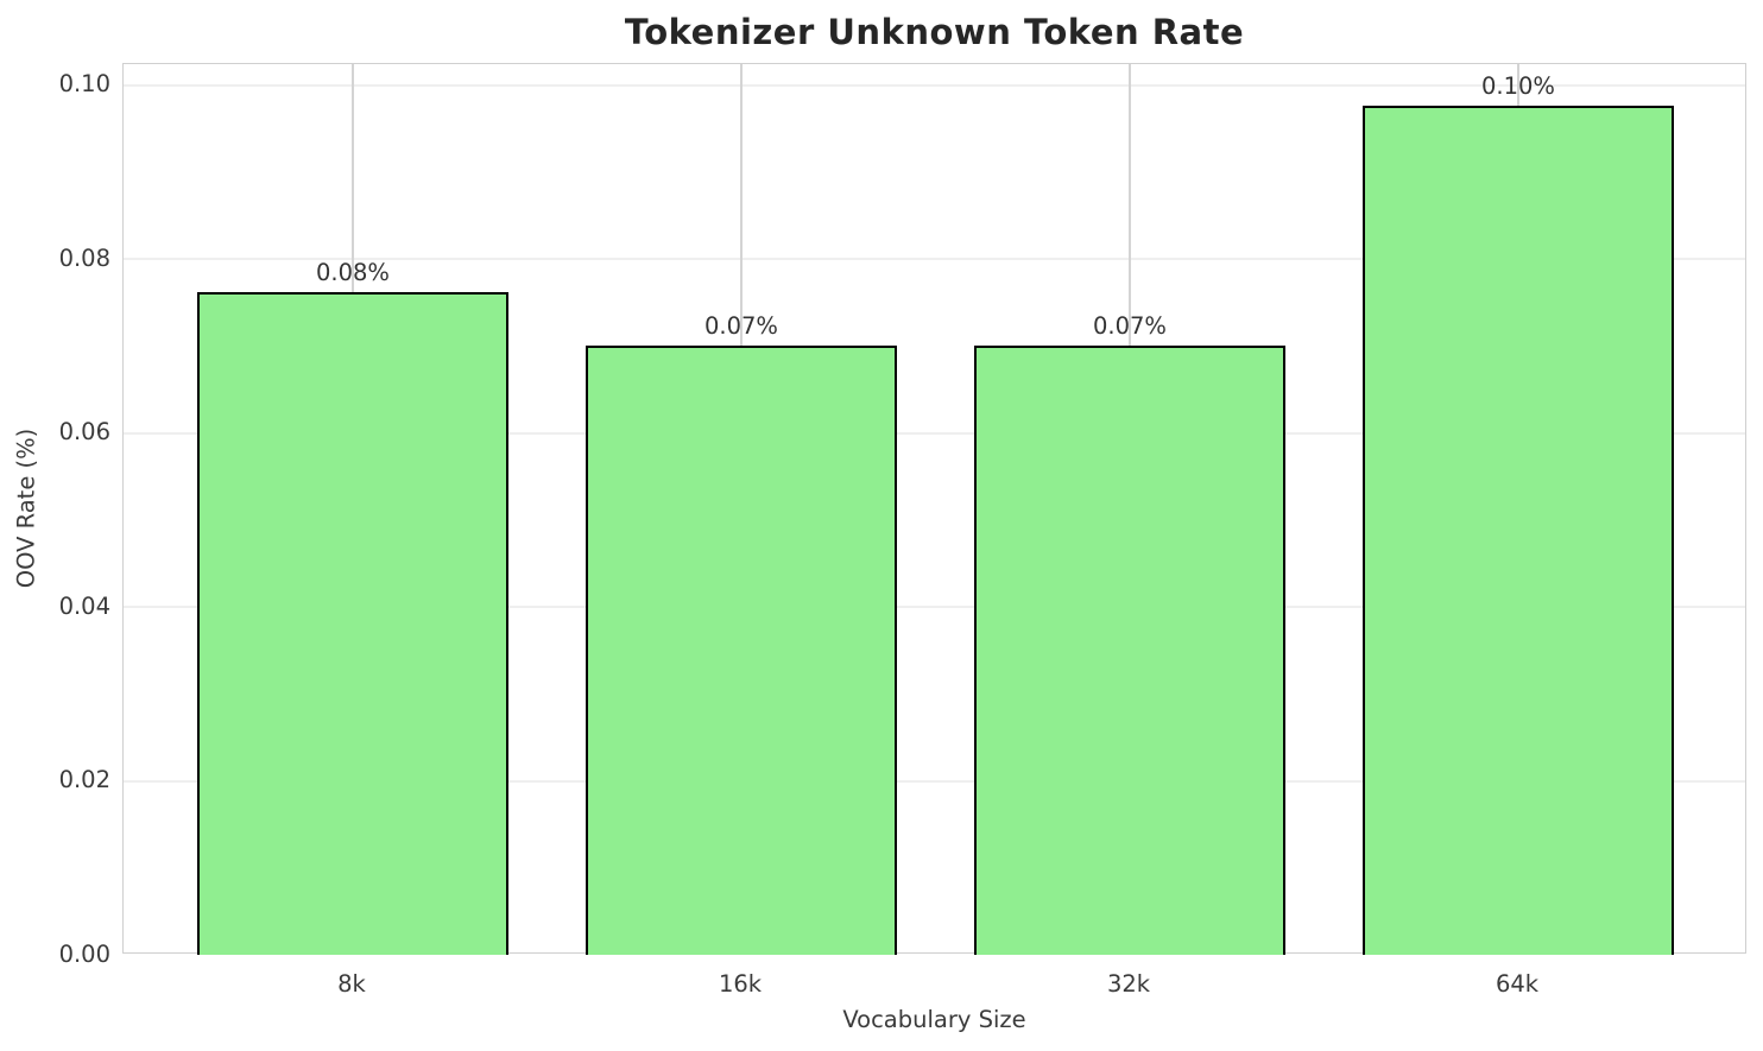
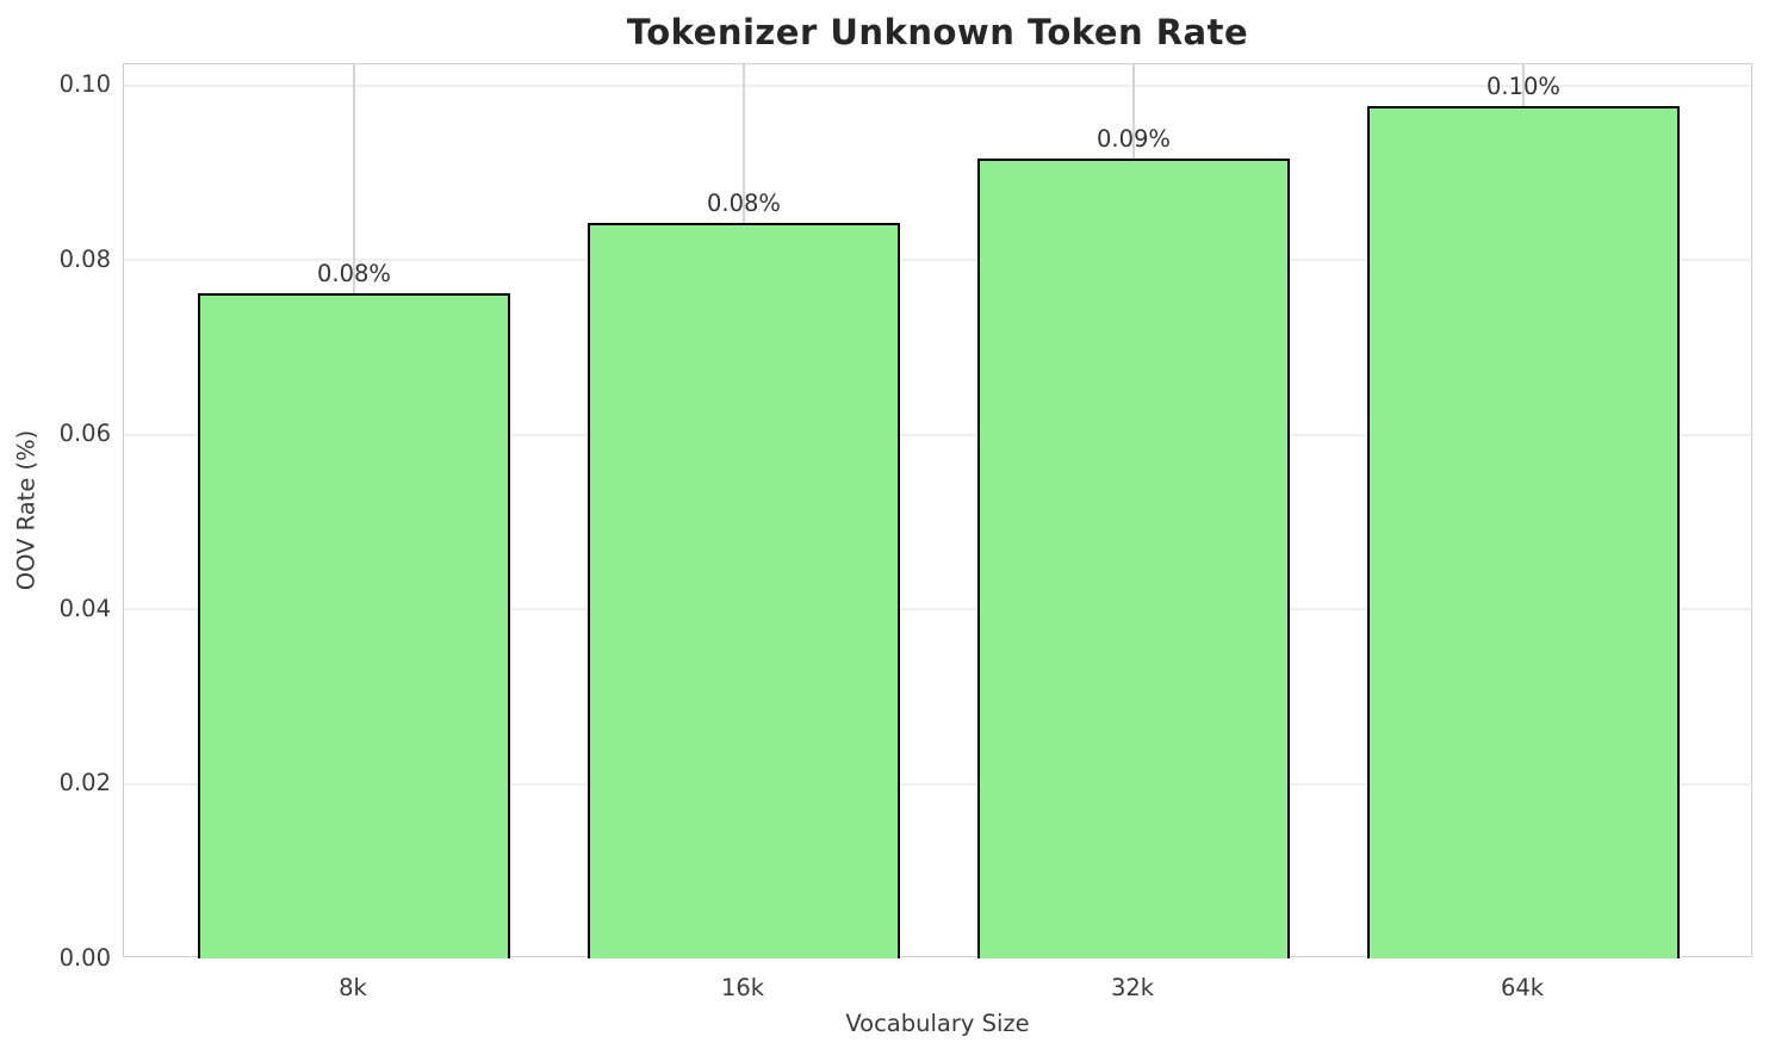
16k: 0.07% -> 0.08%
32k: 0.07% -> 0.09%
